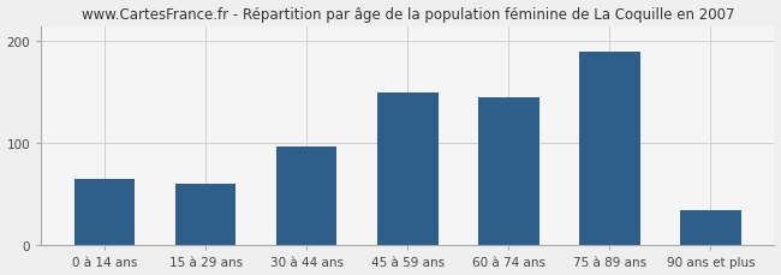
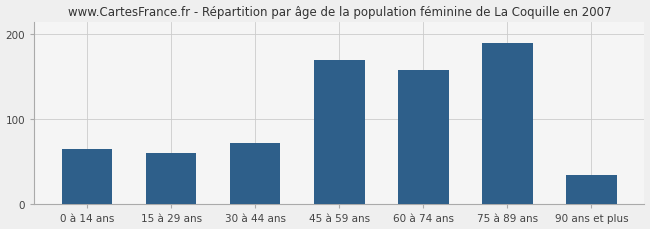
30 à 44 ans: 97 -> 72
45 à 59 ans: 150 -> 170
60 à 74 ans: 145 -> 158
